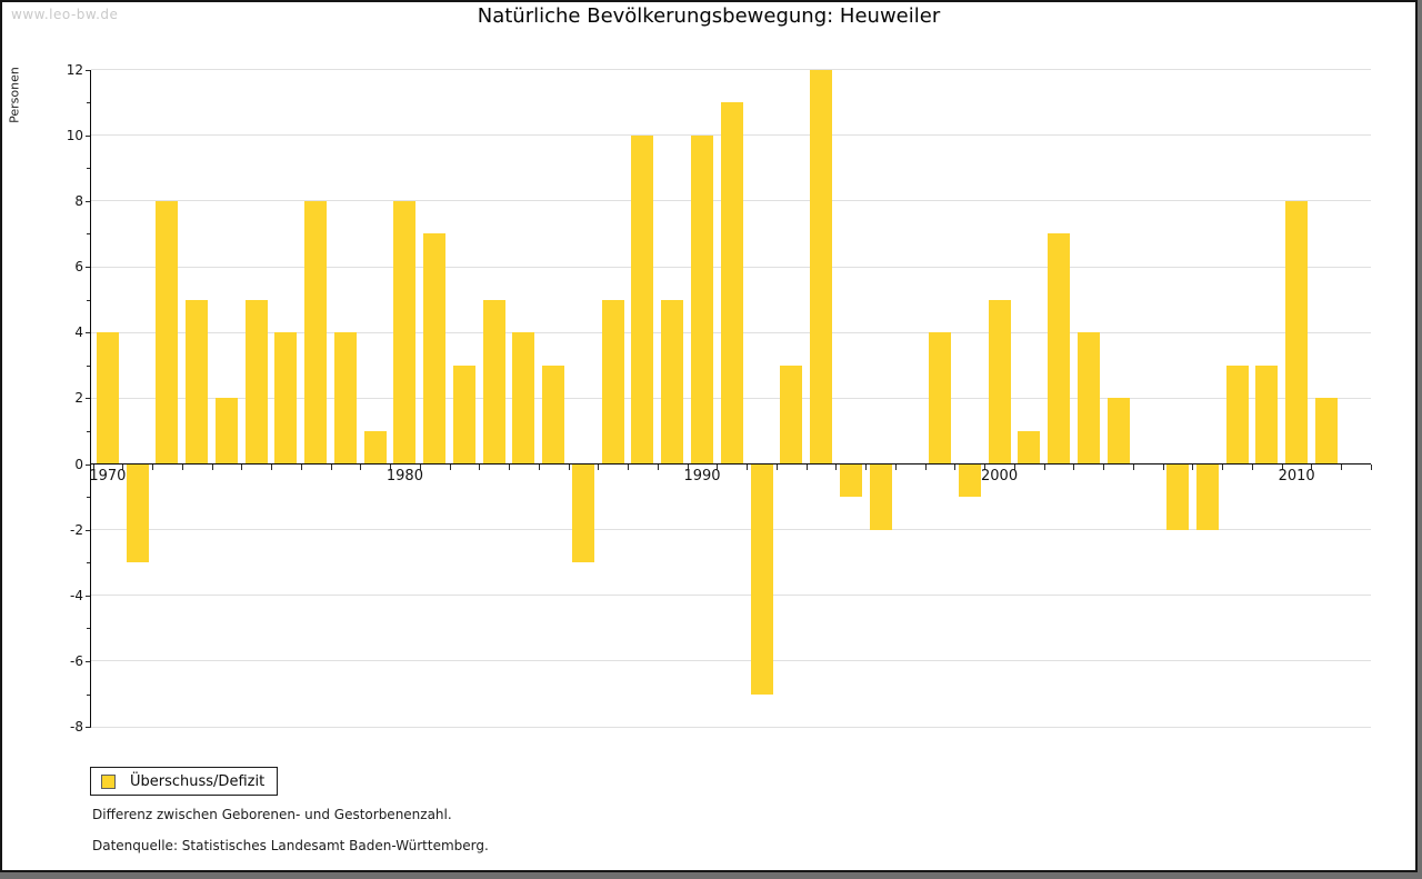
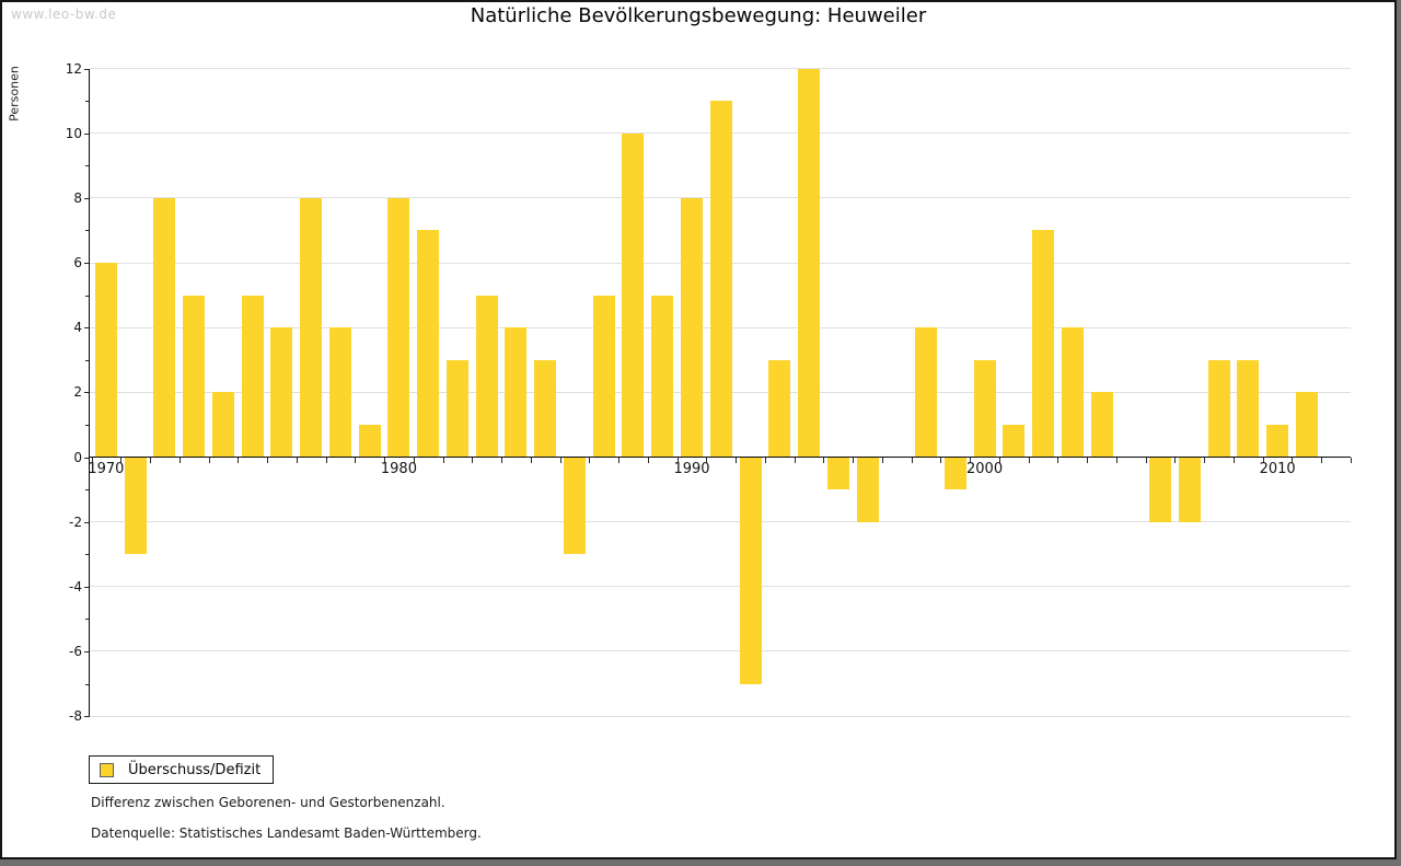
1970: 4 -> 6
1990: 10 -> 8
2000: 5 -> 3
2010: 8 -> 1
